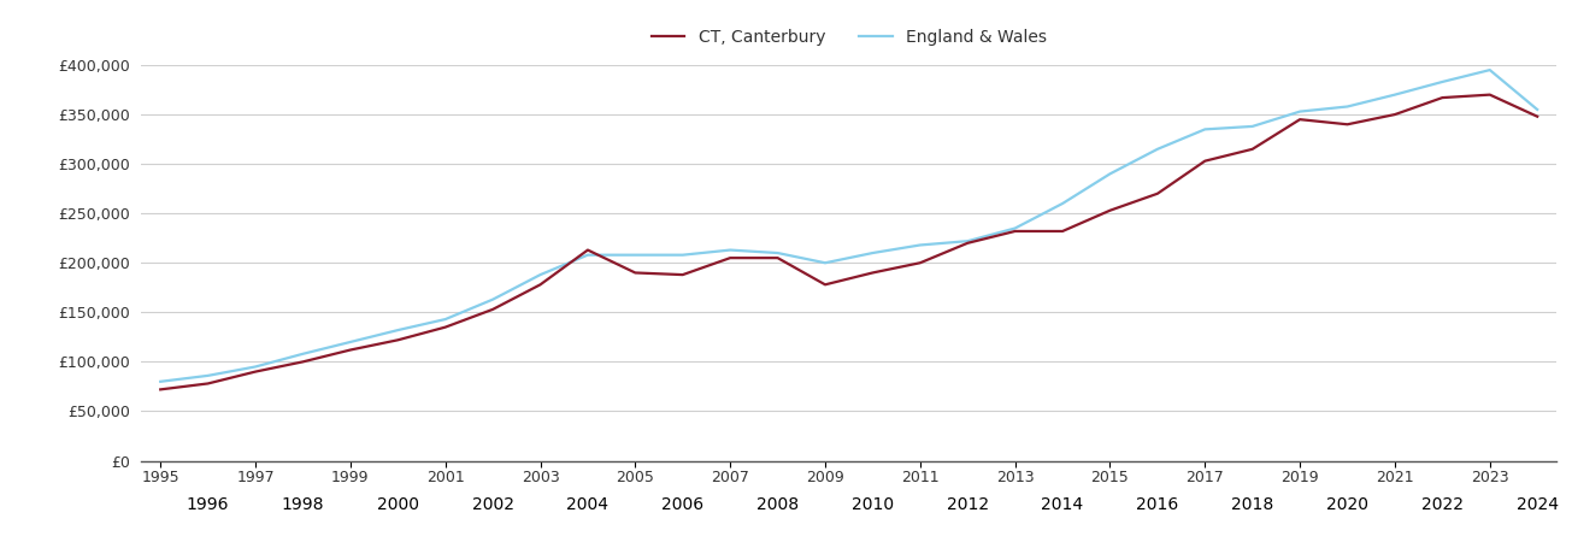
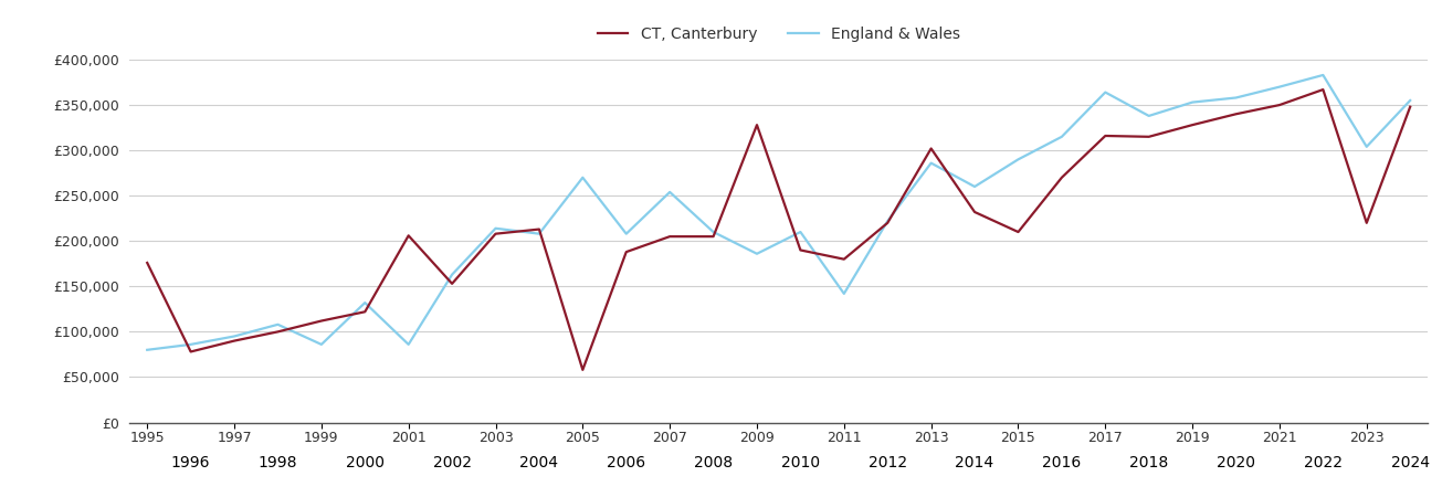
CT, Canterbury/1995: £72,000 -> £176,000
England & Wales/1999: £120,000 -> £86,000
CT, Canterbury/2001: £135,000 -> £206,000
England & Wales/2001: £143,000 -> £86,000
CT, Canterbury/2003: £178,000 -> £208,000
England & Wales/2003: £188,000 -> £214,000
CT, Canterbury/2005: £190,000 -> £58,000
England & Wales/2005: £208,000 -> £270,000
England & Wales/2007: £213,000 -> £254,000
CT, Canterbury/2009: £178,000 -> £328,000
England & Wales/2009: £200,000 -> £186,000
CT, Canterbury/2011: £200,000 -> £180,000
England & Wales/2011: £218,000 -> £142,000
CT, Canterbury/2013: £232,000 -> £302,000
England & Wales/2013: £235,000 -> £286,000
CT, Canterbury/2015: £253,000 -> £210,000
CT, Canterbury/2017: £303,000 -> £316,000
England & Wales/2017: £335,000 -> £364,000
CT, Canterbury/2019: £345,000 -> £328,000
CT, Canterbury/2023: £370,000 -> £220,000
England & Wales/2023: £395,000 -> £304,000
